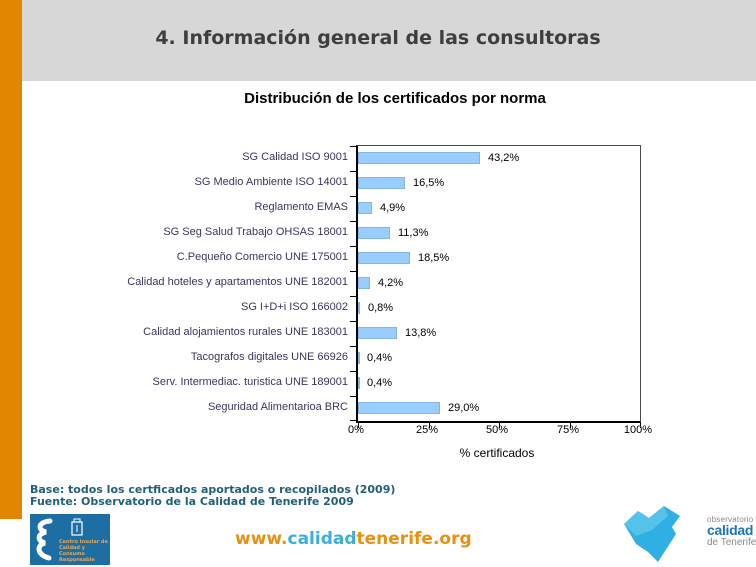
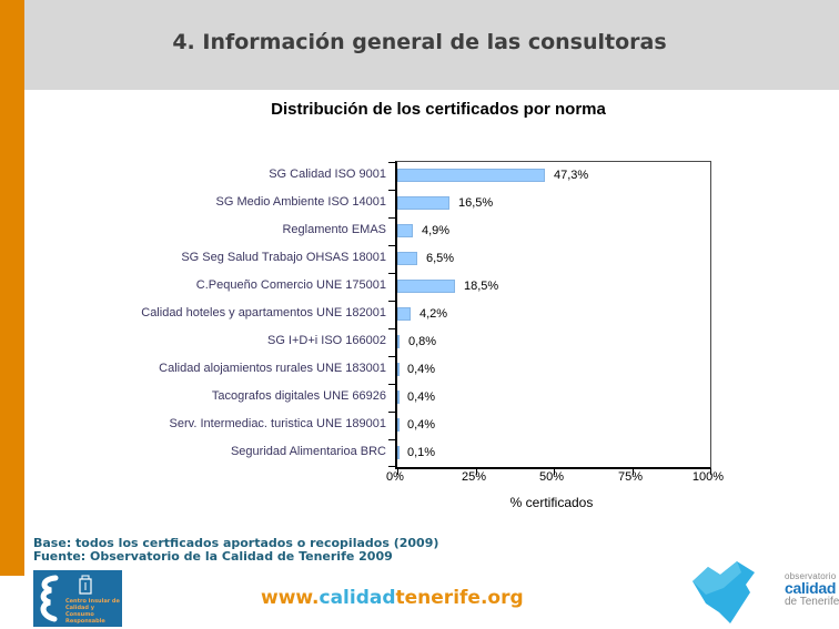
SG Calidad ISO 9001: 43,2% -> 47,3%
SG Seg Salud Trabajo OHSAS 18001: 11,3% -> 6,5%
Calidad alojamientos rurales UNE 183001: 13,8% -> 0,4%
Seguridad Alimentarioa BRC: 29,0% -> 0,1%
